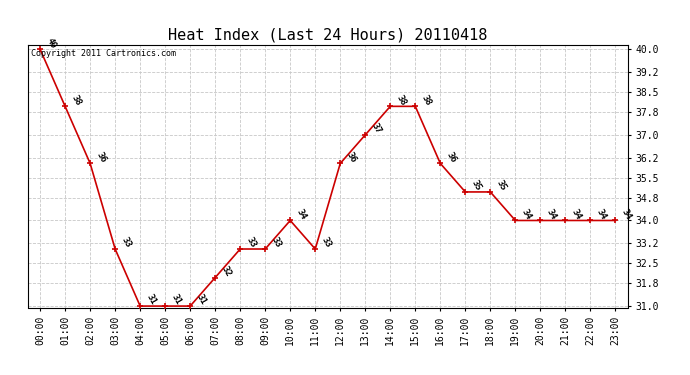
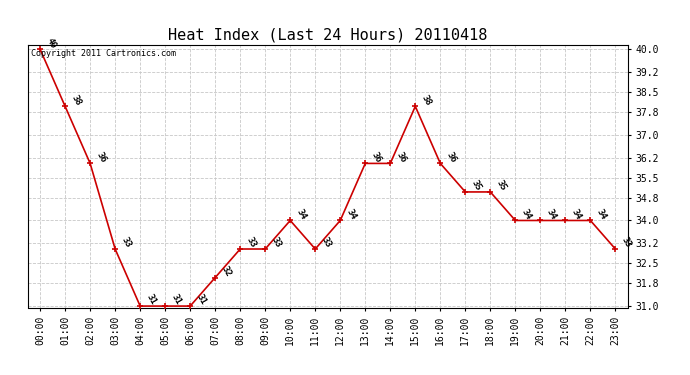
12:00: 36 -> 34
13:00: 37 -> 36
14:00: 38 -> 36
23:00: 34 -> 33
